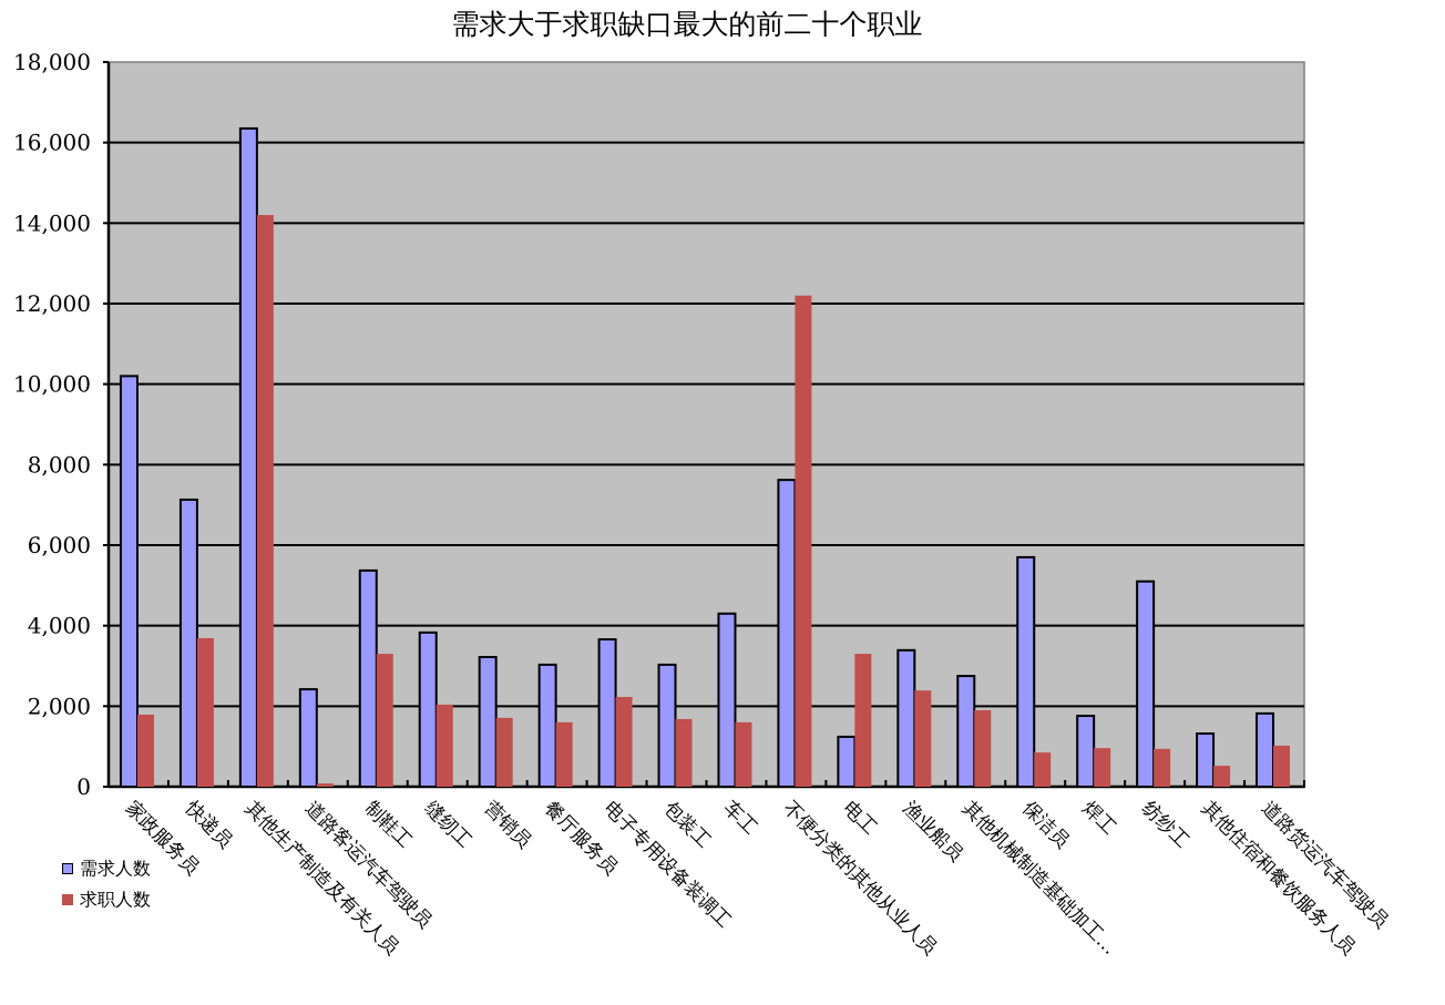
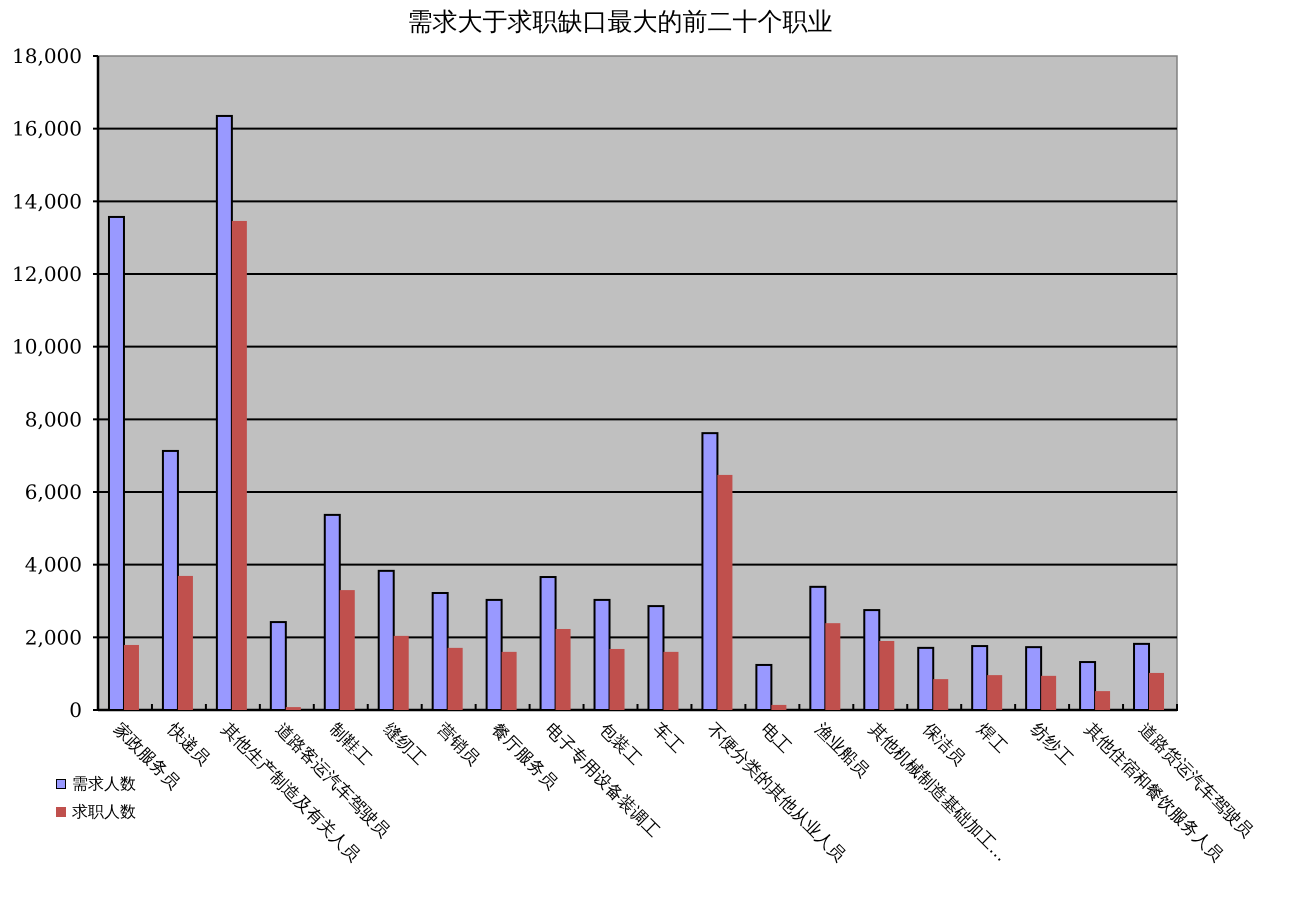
需求人数/家政服务员: 10200 -> 13600
求职人数/其他生产制造及有关人员: 14200 -> 13500
需求人数/车工: 4300 -> 2900
求职人数/不便分类的其他从业人员: 12200 -> 6500
求职人数/电工: 3300 -> 100
需求人数/保洁员: 5700 -> 1700
需求人数/纺纱工: 5100 -> 1700
